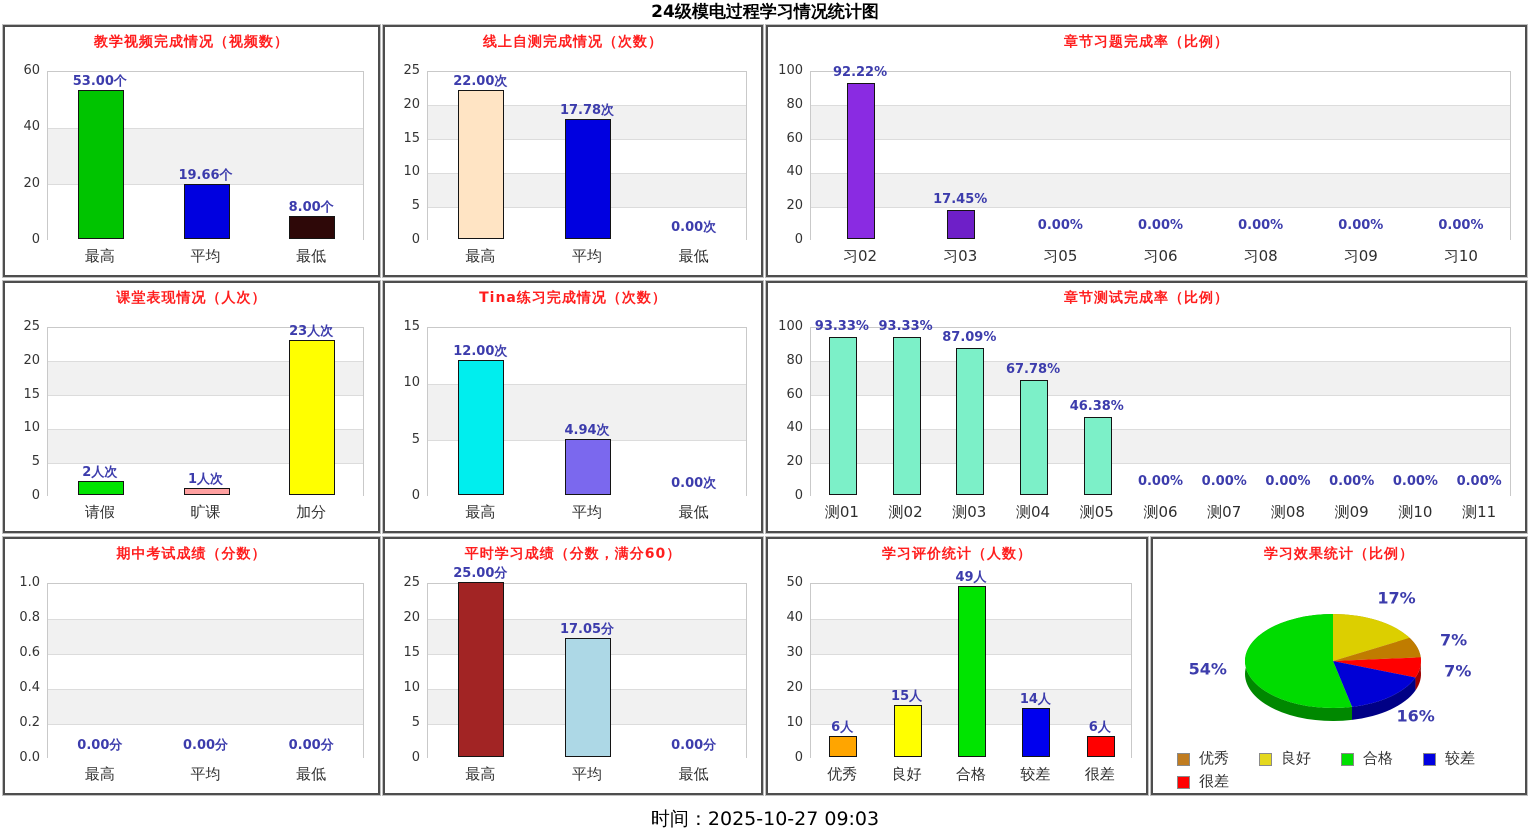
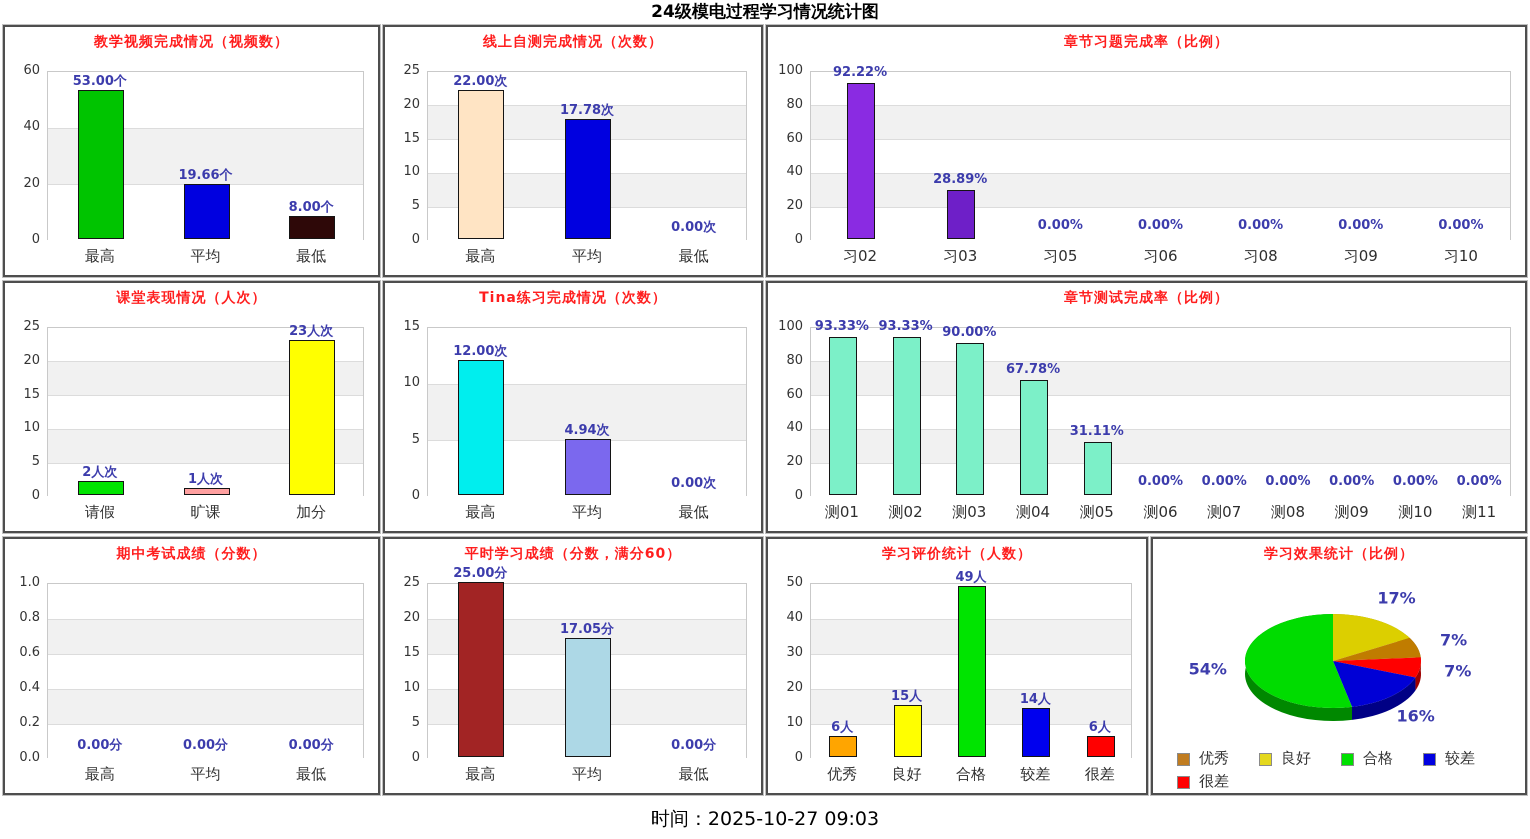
章节习题完成率（比例）/习03: 17.45% -> 28.89%
章节测试完成率（比例）/测03: 87.09% -> 90.00%
章节测试完成率（比例）/测05: 46.38% -> 31.11%
